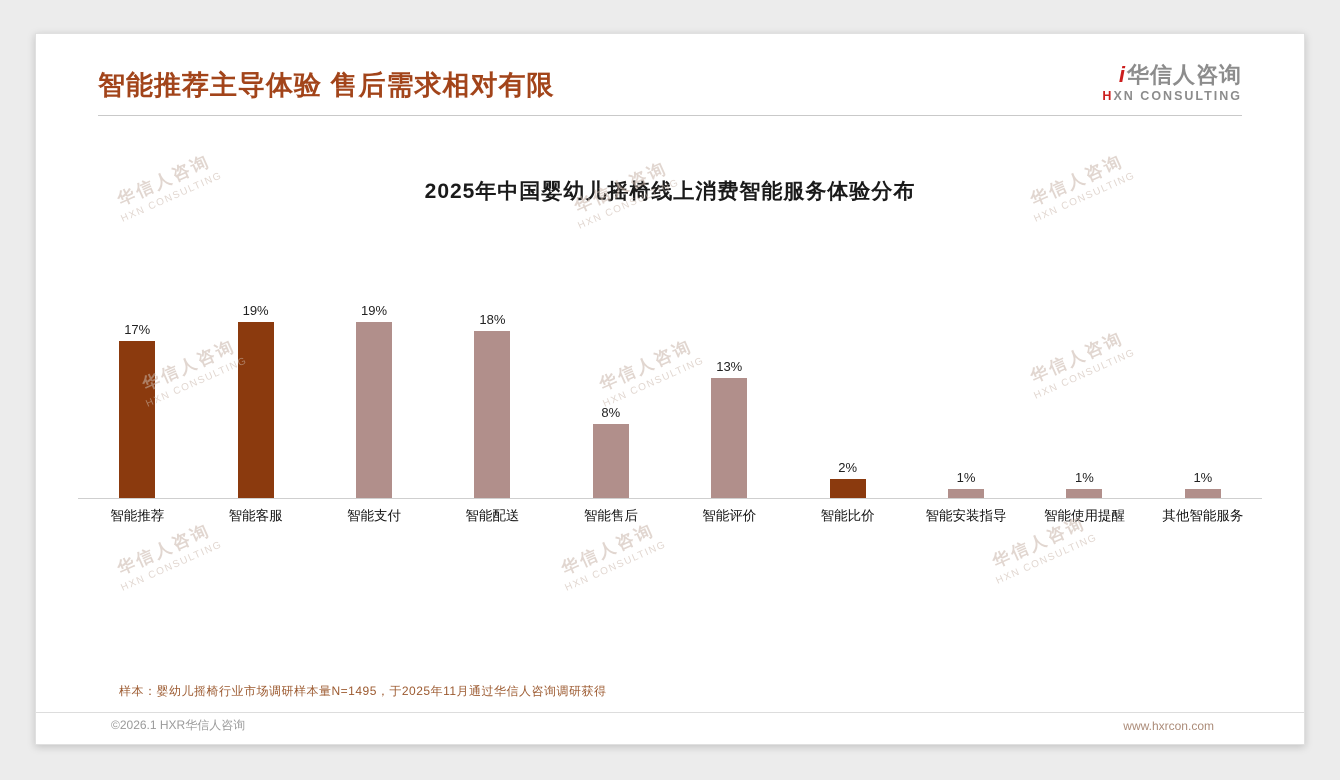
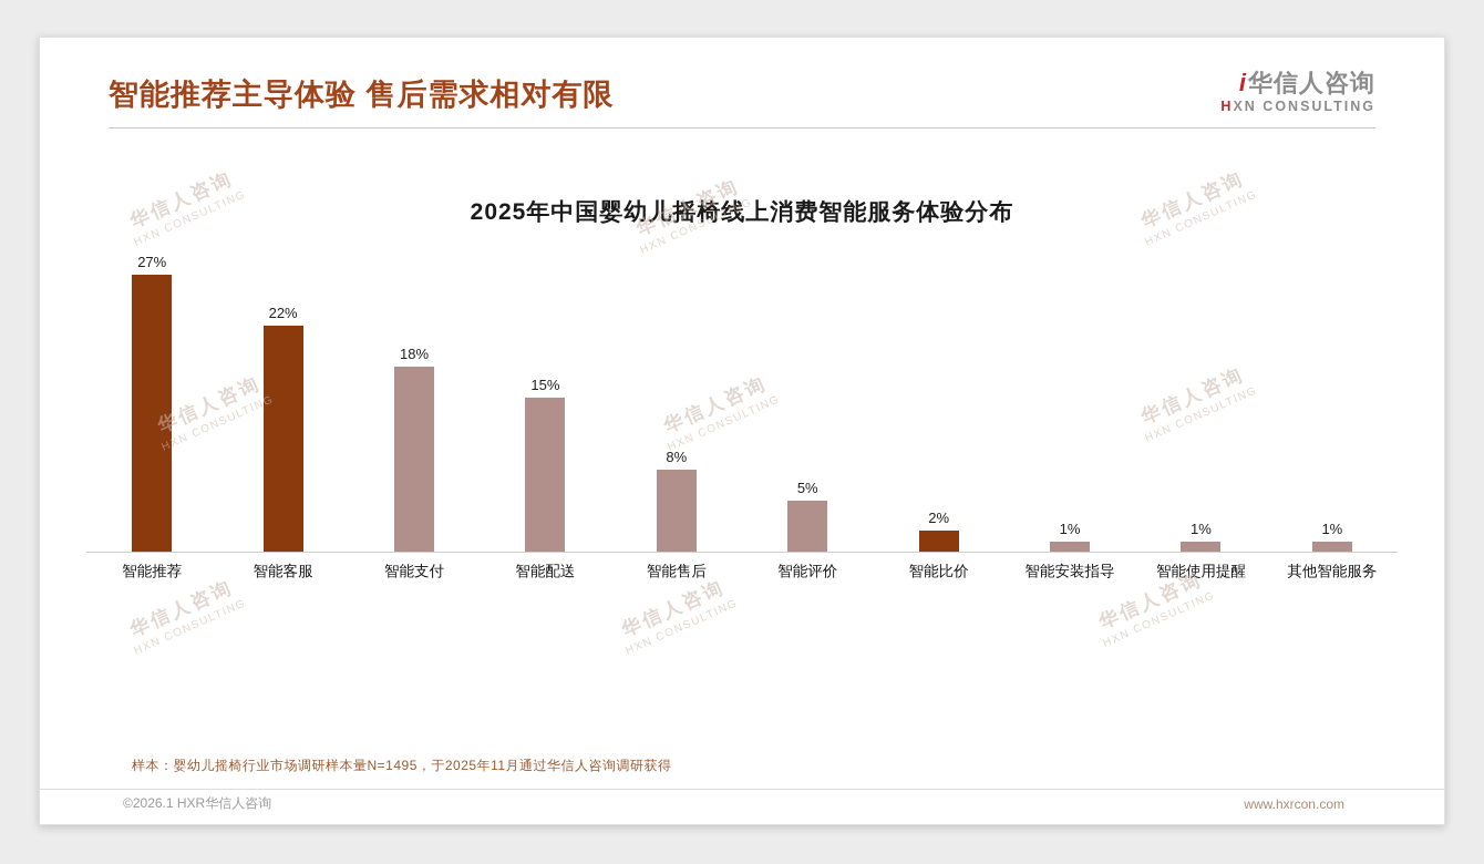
智能推荐: 17% -> 27%
智能客服: 19% -> 22%
智能支付: 19% -> 18%
智能配送: 18% -> 15%
智能评价: 13% -> 5%
